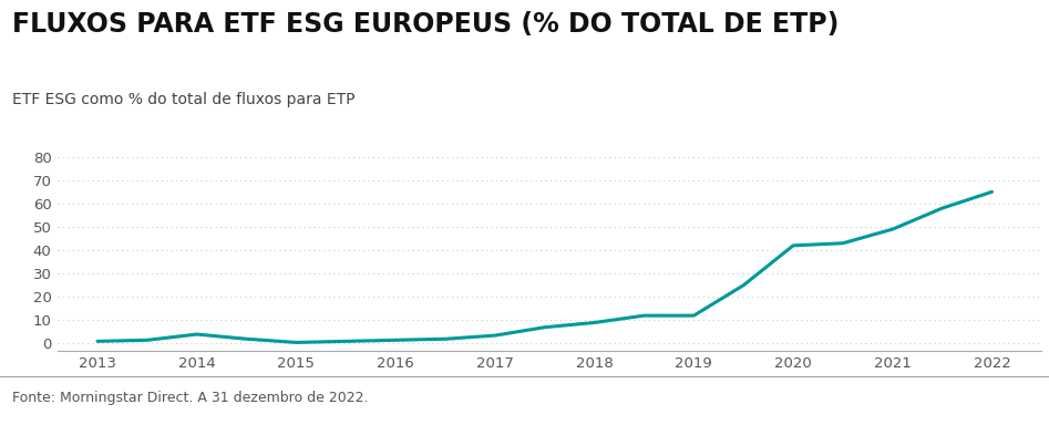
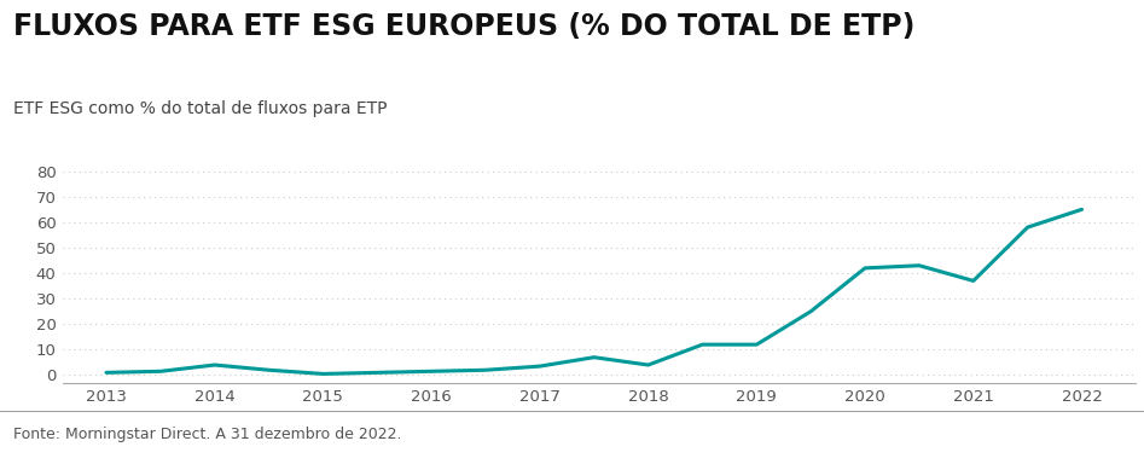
2018: 9.0 -> 4.0
2021: 49.0 -> 37.0
